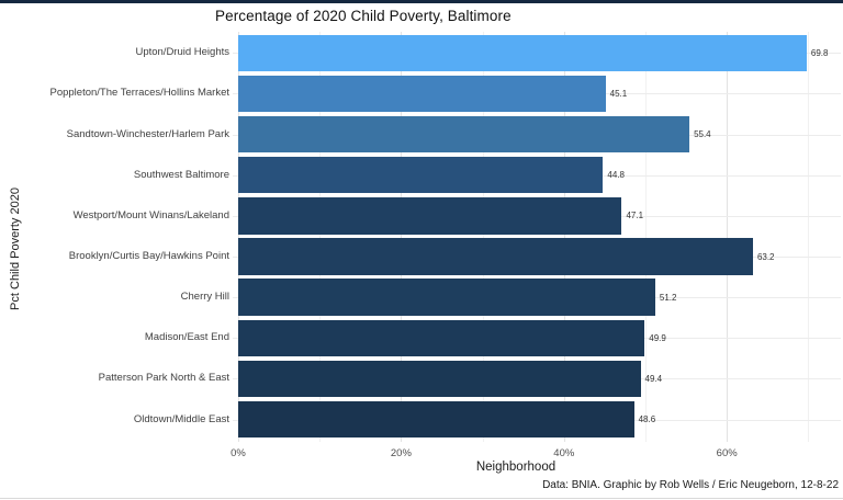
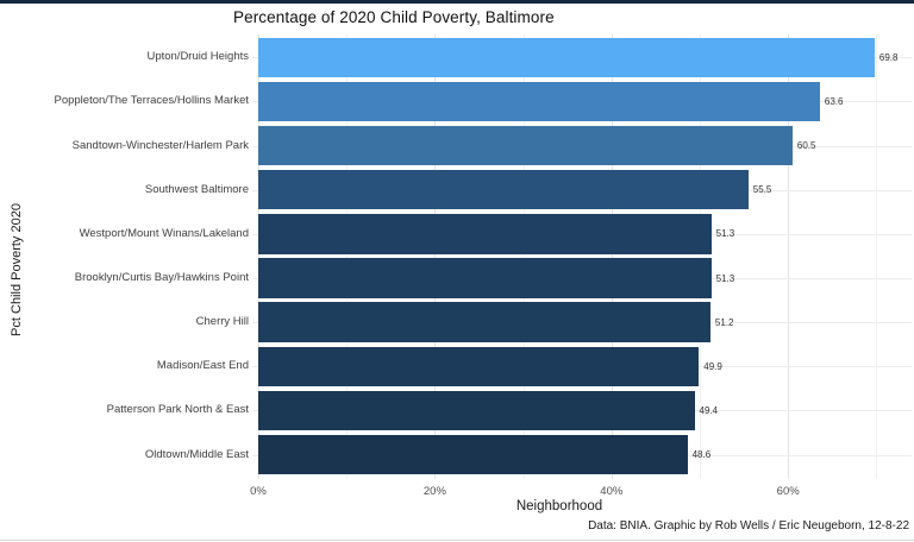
Poppleton/The Terraces/Hollins Market: 45.1 -> 63.6
Sandtown-Winchester/Harlem Park: 55.4 -> 60.5
Southwest Baltimore: 44.8 -> 55.5
Westport/Mount Winans/Lakeland: 47.1 -> 51.3
Brooklyn/Curtis Bay/Hawkins Point: 63.2 -> 51.3
